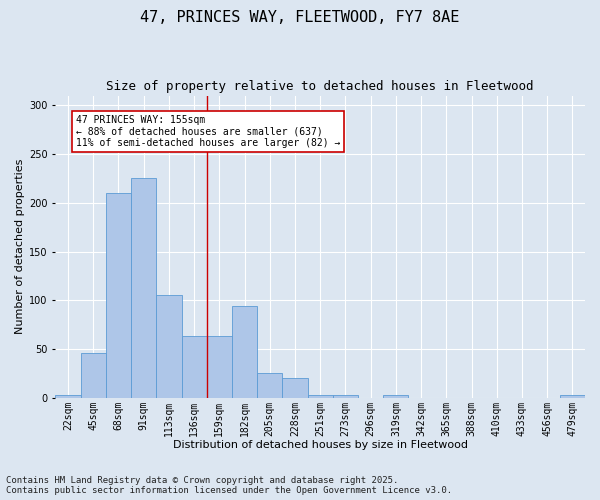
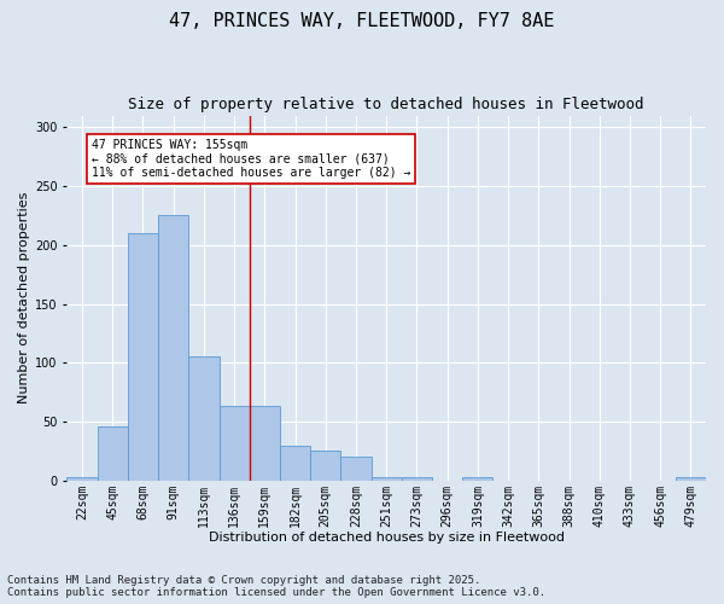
182sqm: 94 -> 30
